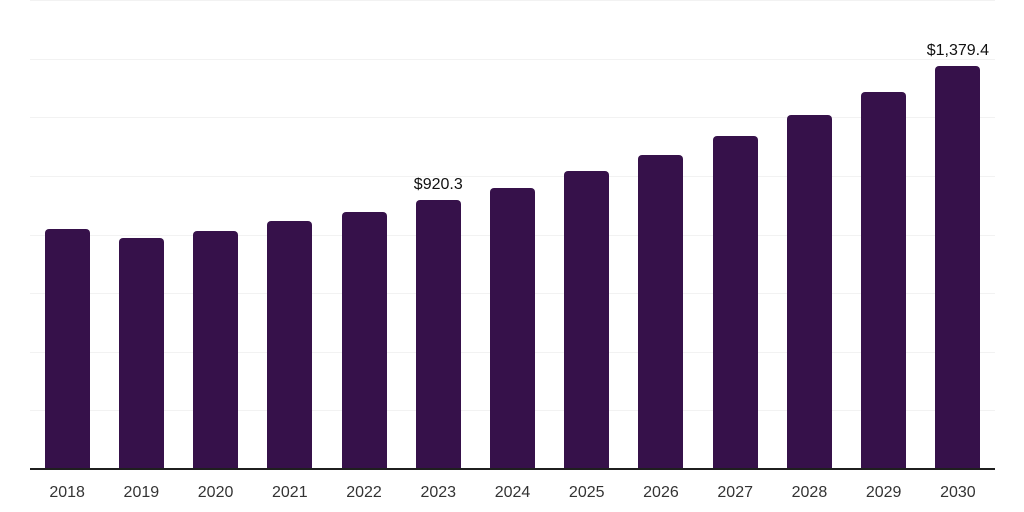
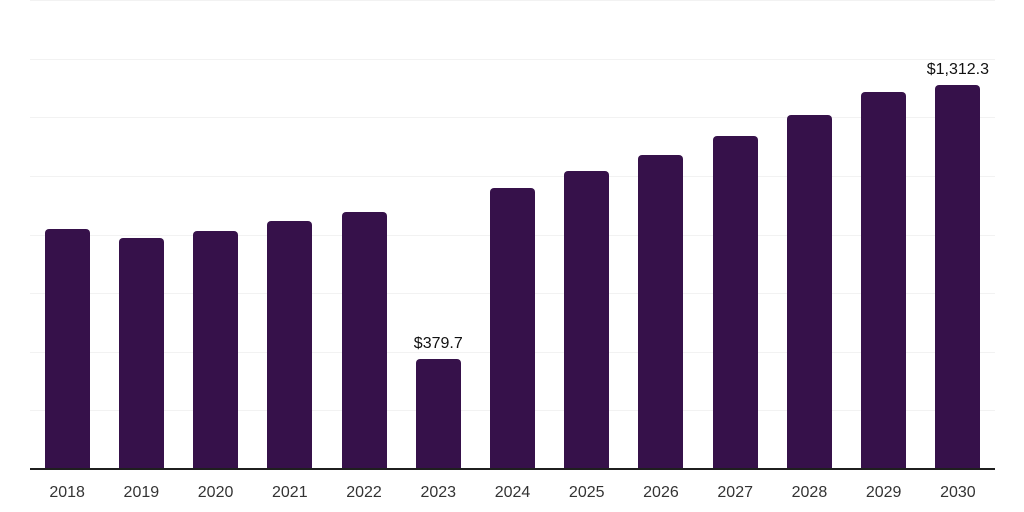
2023: $920.3 -> $379.7
2030: $1,379.4 -> $1,312.3
